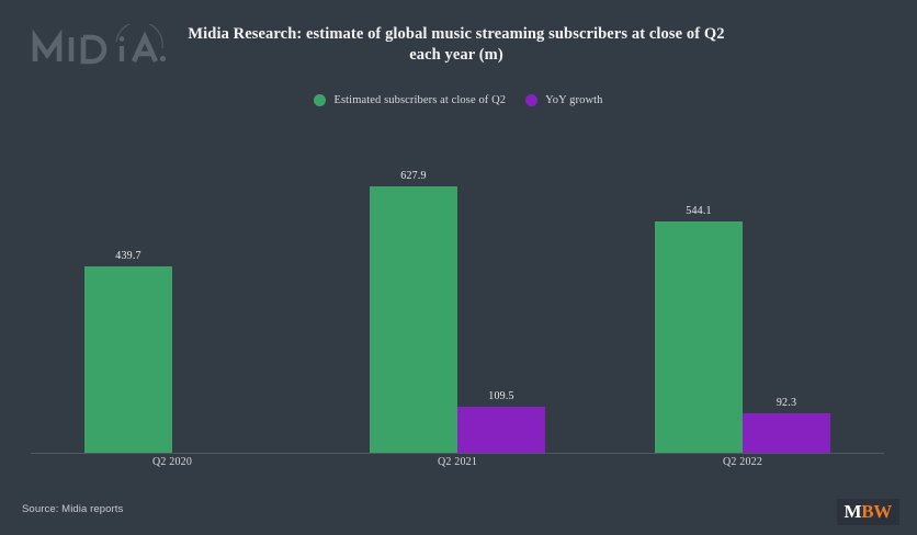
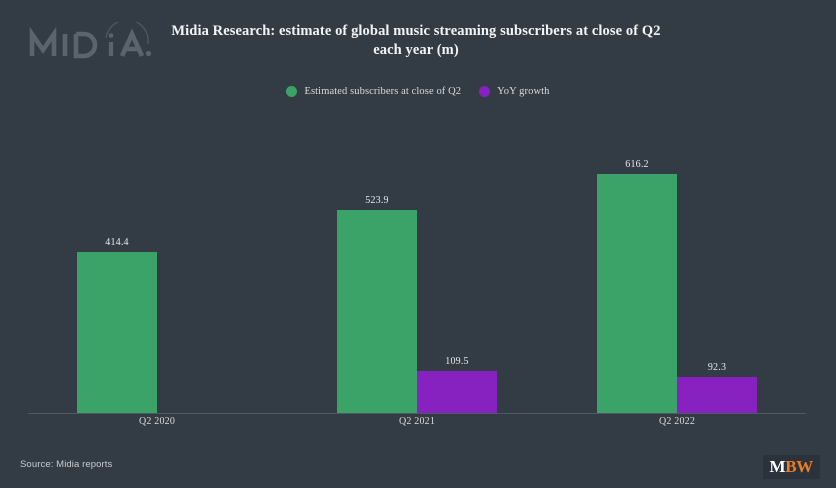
Estimated subscribers at close of Q2/Q2 2020: 439.7 -> 414.4
Estimated subscribers at close of Q2/Q2 2021: 627.9 -> 523.9
Estimated subscribers at close of Q2/Q2 2022: 544.1 -> 616.2
